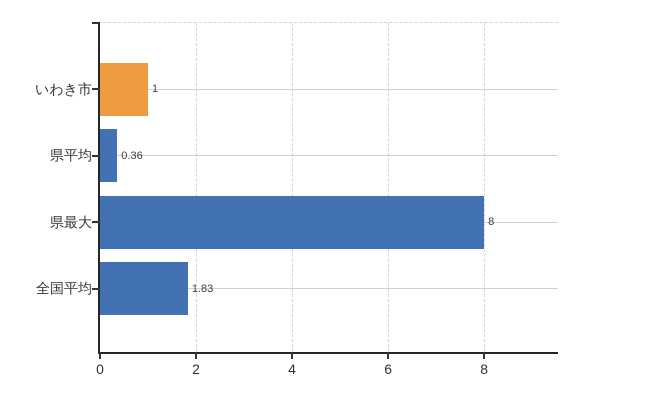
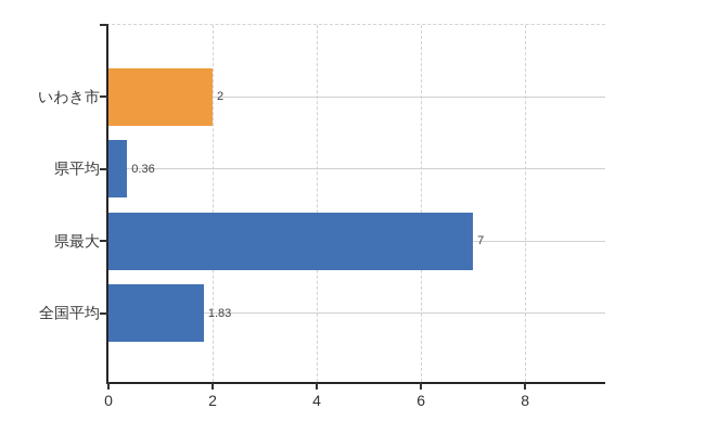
いわき市: 1 -> 2
県最大: 8 -> 7
